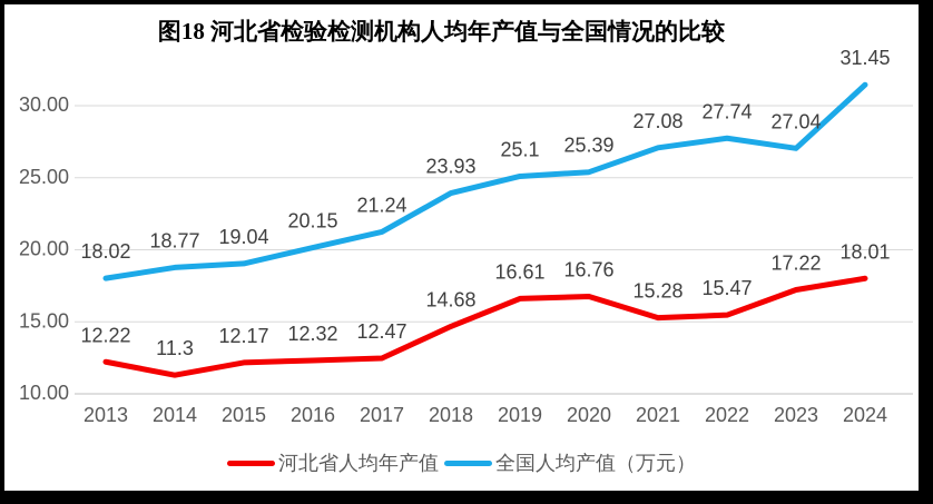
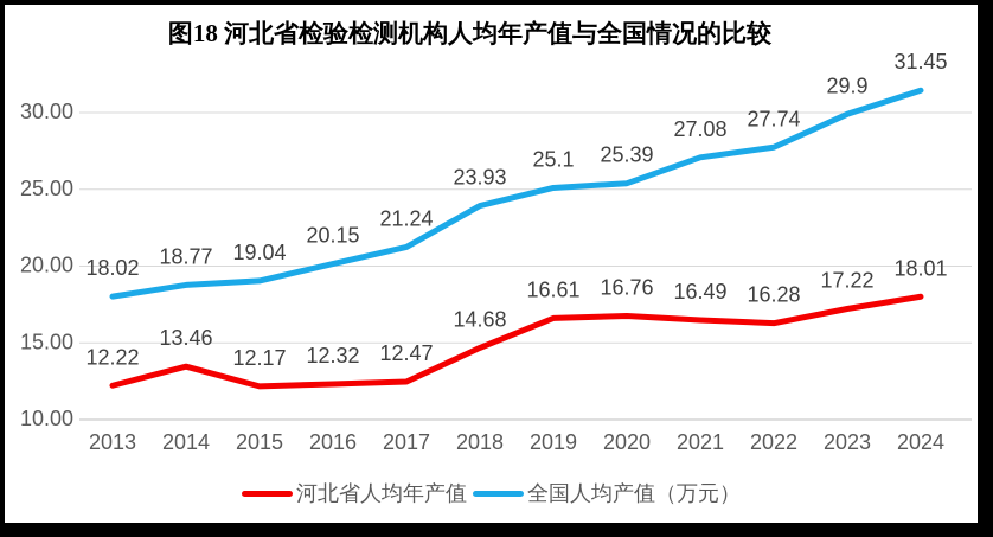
河北省人均年产值/2014: 11.3 -> 13.46
河北省人均年产值/2021: 15.28 -> 16.49
河北省人均年产值/2022: 15.47 -> 16.28
全国人均产值（万元）/2023: 27.04 -> 29.9
